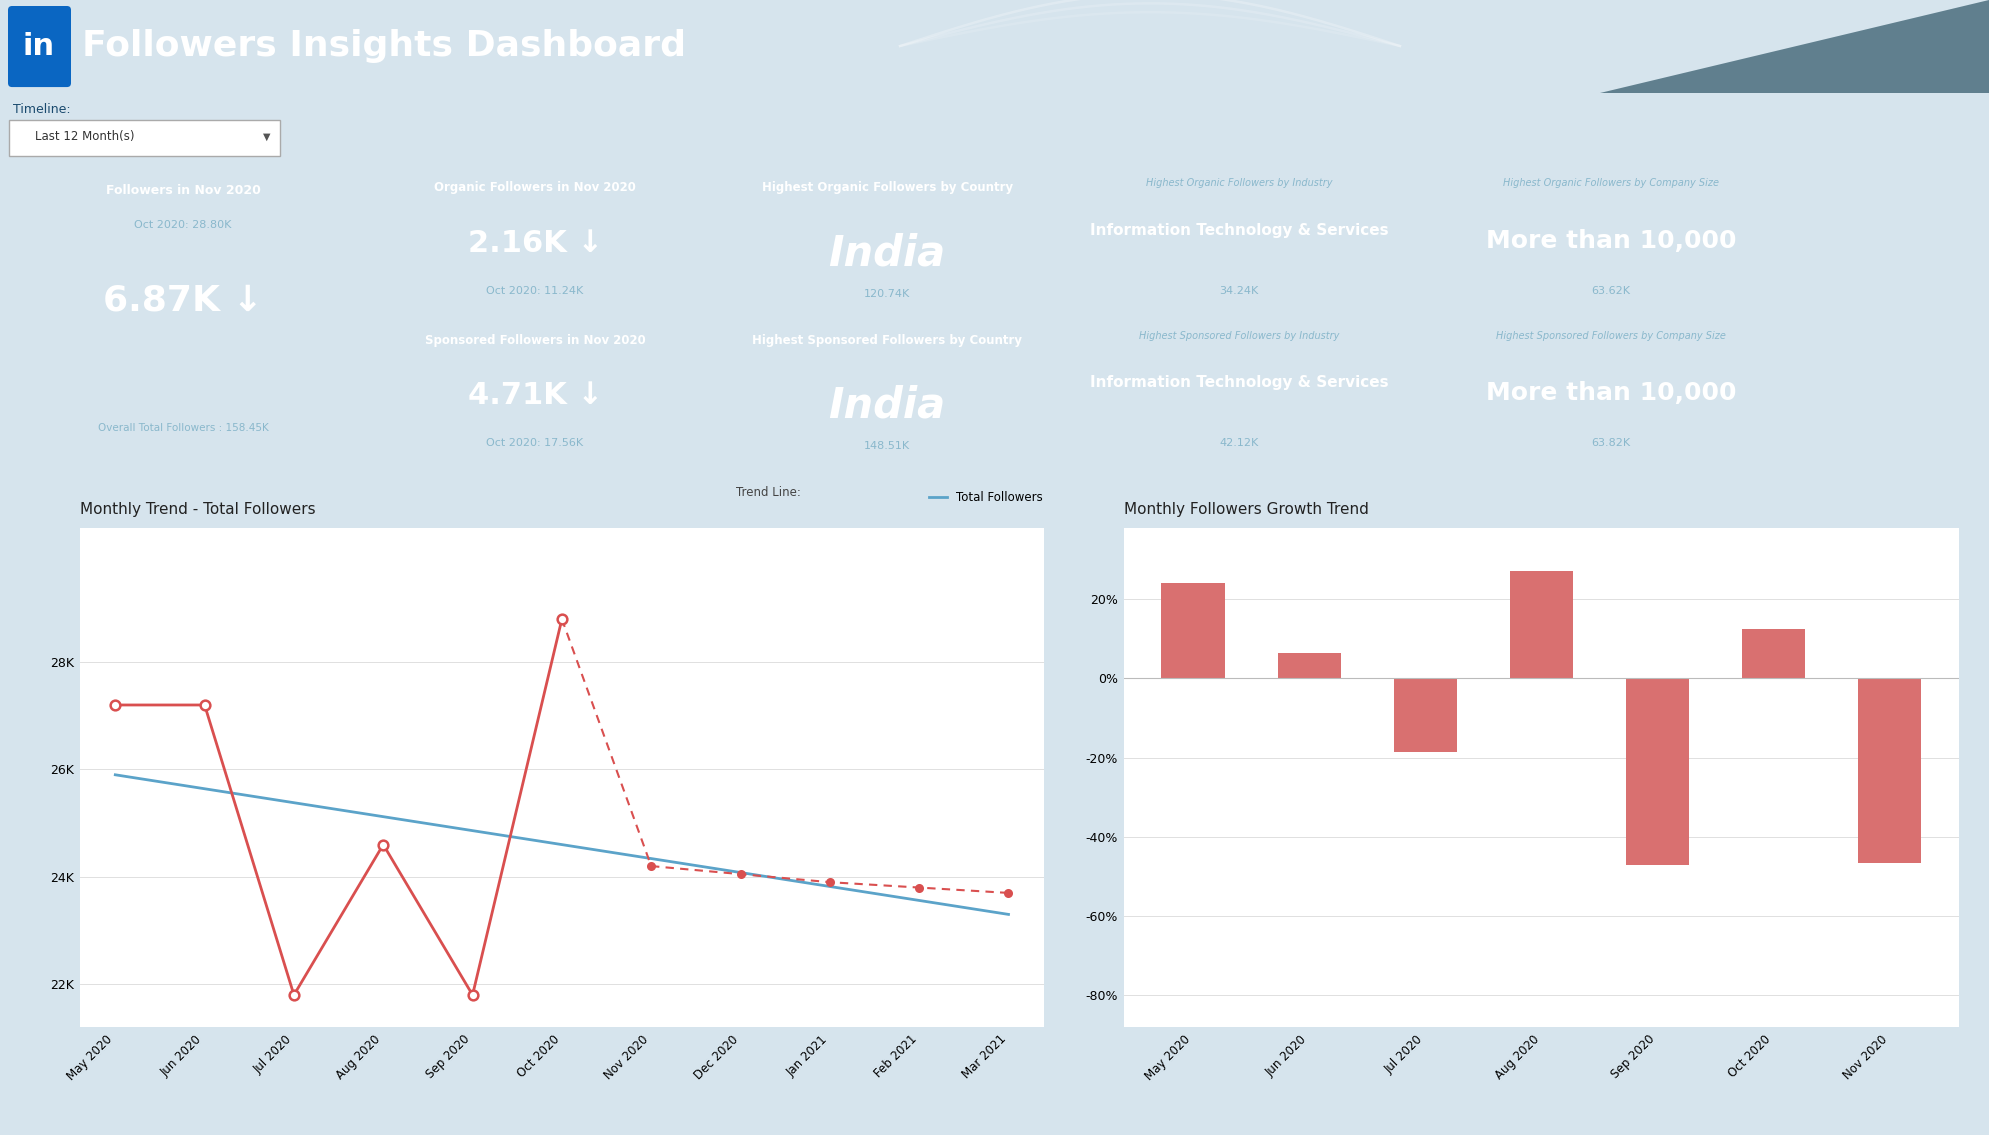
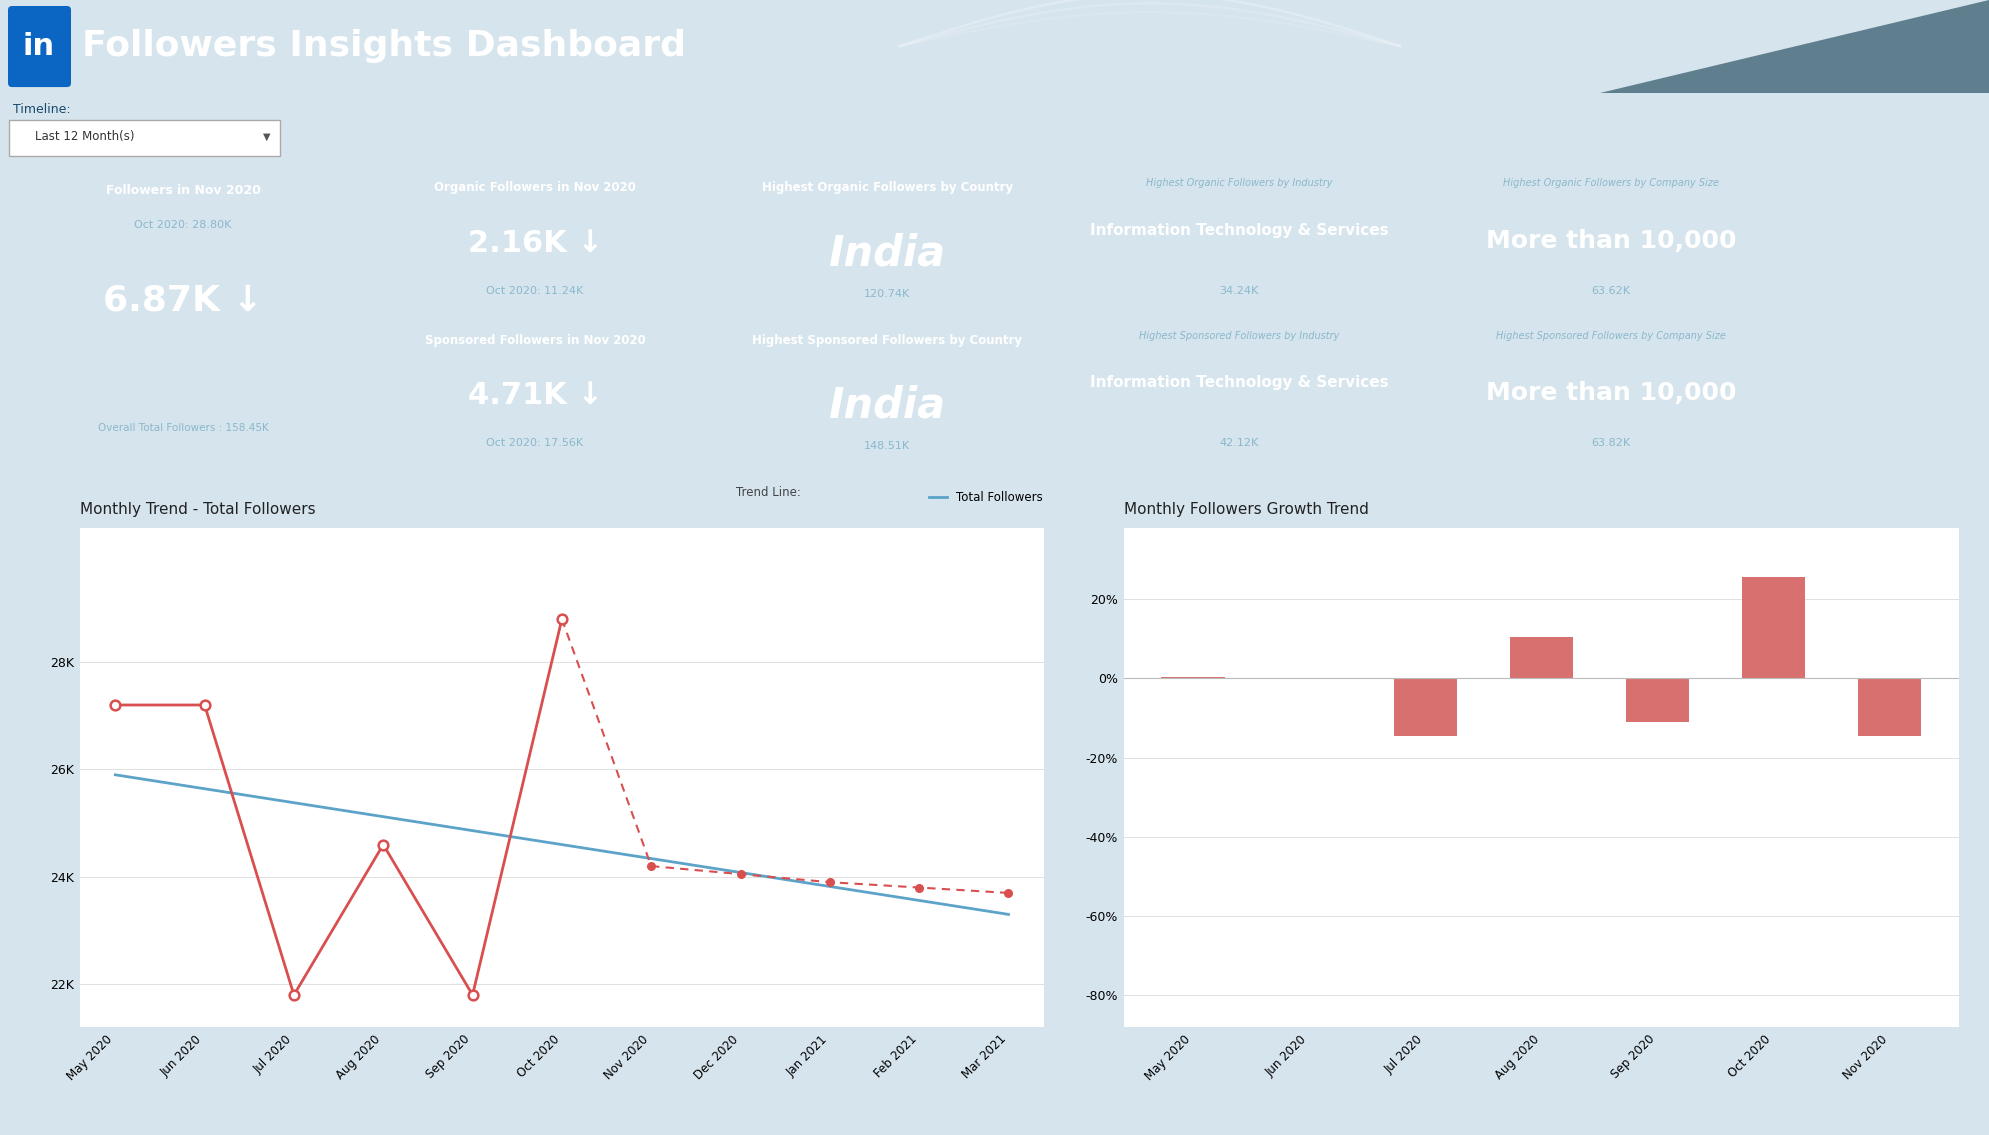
Monthly Followers Growth Trend/May 2020: 24.0% -> 0.4%
Monthly Followers Growth Trend/Jun 2020: 6.5% -> 0.1%
Monthly Followers Growth Trend/Jul 2020: -18.5% -> -14.5%
Monthly Followers Growth Trend/Aug 2020: 27.0% -> 10.5%
Monthly Followers Growth Trend/Sep 2020: -47.0% -> -11.0%
Monthly Followers Growth Trend/Oct 2020: 12.5% -> 25.5%
Monthly Followers Growth Trend/Nov 2020: -46.5% -> -14.5%
